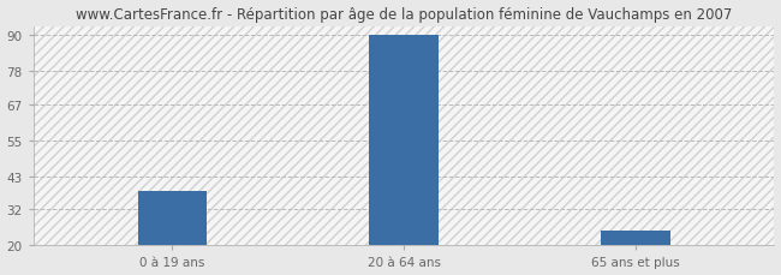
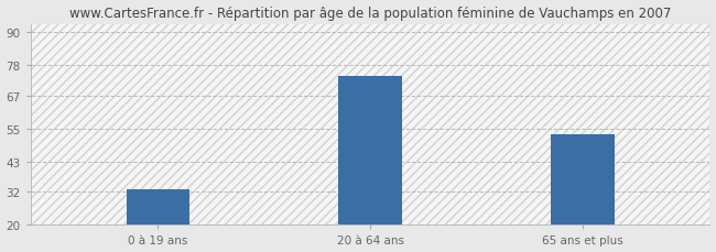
0 à 19 ans: 38 -> 33
20 à 64 ans: 90 -> 74
65 ans et plus: 25 -> 53
